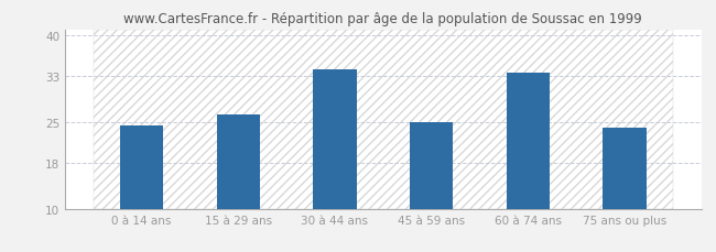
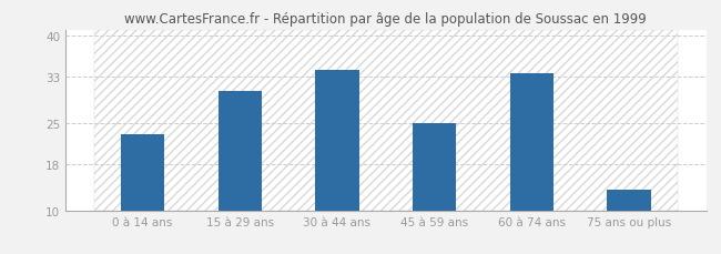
0 à 14 ans: 24.4 -> 23.0
15 à 29 ans: 26.4 -> 30.5
75 ans ou plus: 24.0 -> 13.5
